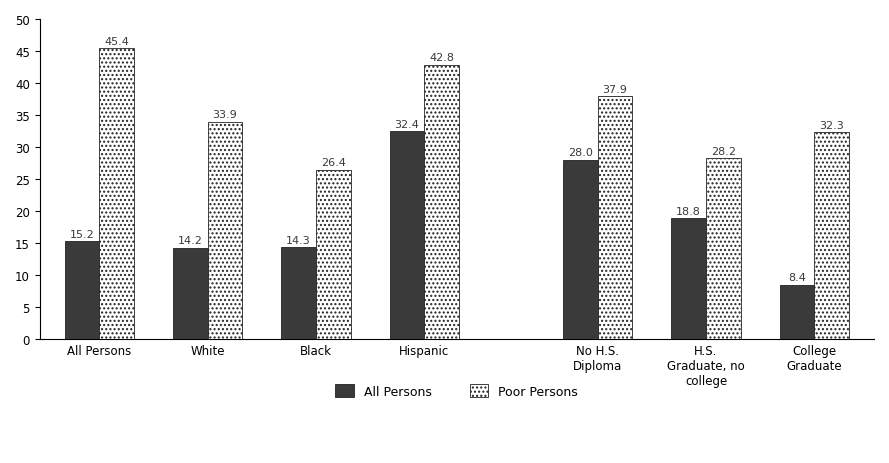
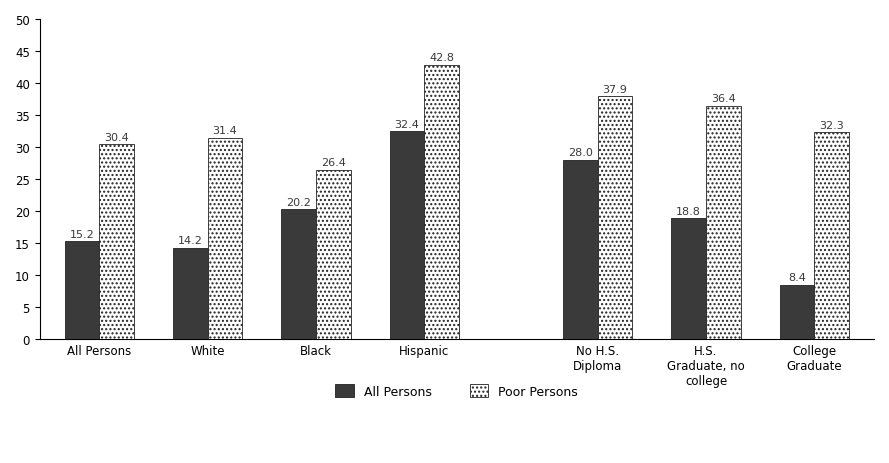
Poor Persons/All Persons: 45.4 -> 30.4
Poor Persons/White: 33.9 -> 31.4
All Persons/Black: 14.3 -> 20.2
Poor Persons/H.S. Graduate, no college: 28.2 -> 36.4
